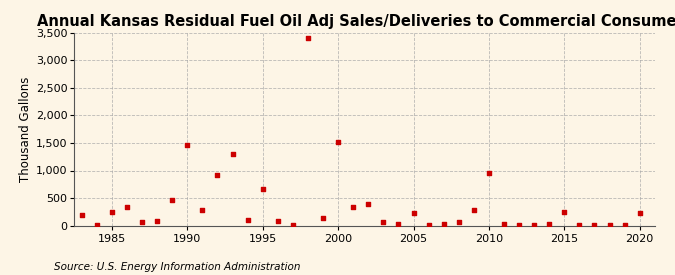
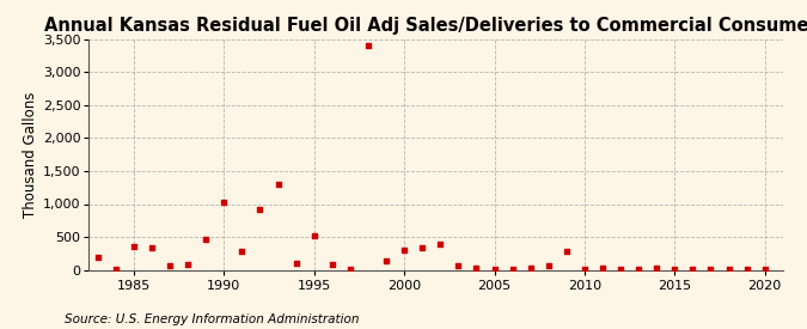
1985: 240 -> 360
1990: 1,460 -> 1,020
1995: 660 -> 520
2000: 1,520 -> 300
2005: 220 -> 20
2010: 960 -> 0
2015: 240 -> 10
2020: 220 -> 0
